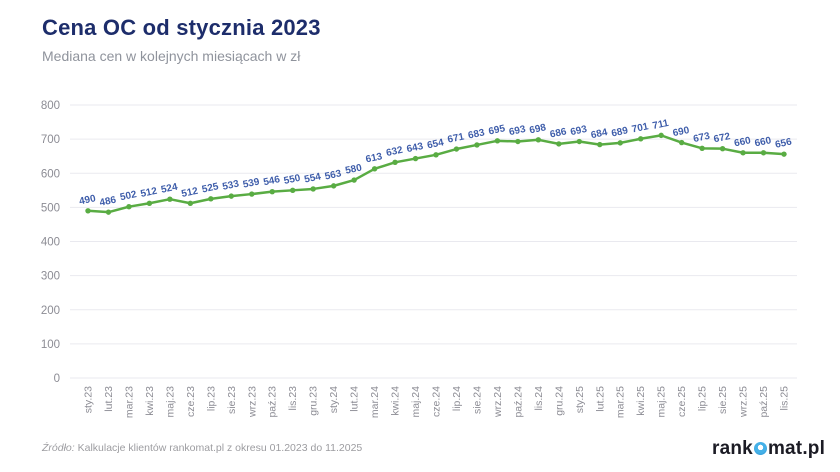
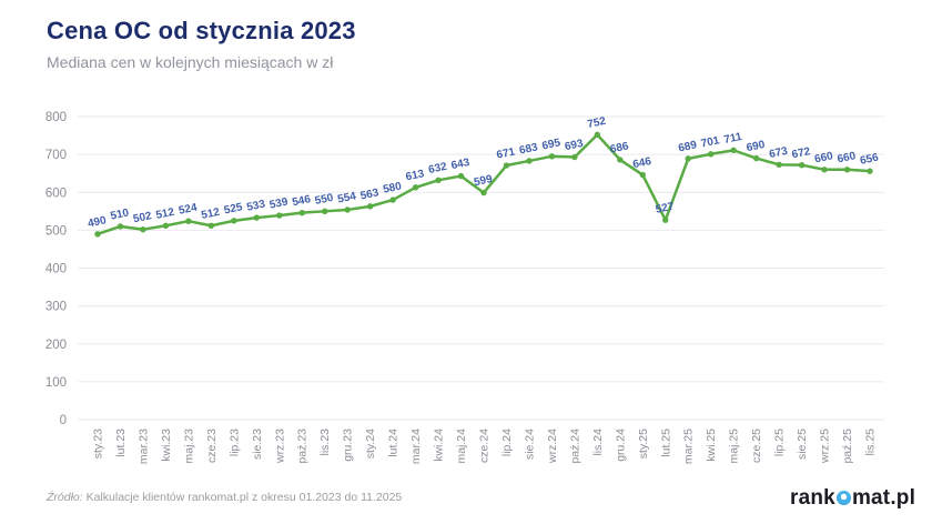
lut.23: 486 -> 510
cze.24: 654 -> 599
lis.24: 698 -> 752
sty.25: 693 -> 646
lut.25: 684 -> 527
